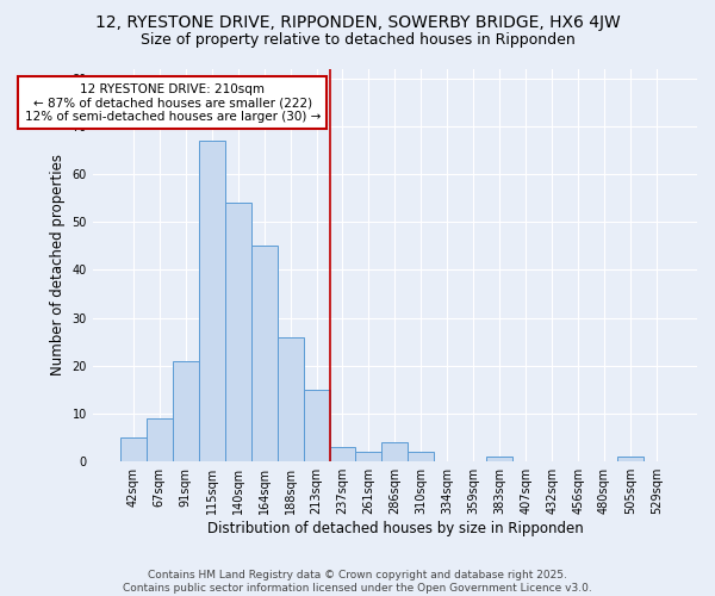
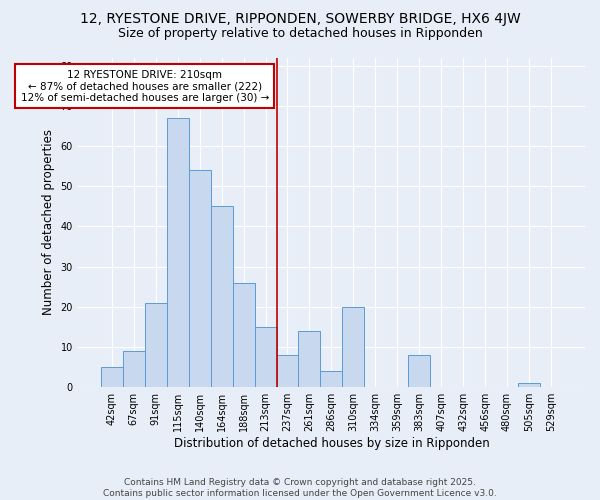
237sqm: 3 -> 8
261sqm: 2 -> 14
310sqm: 2 -> 20
383sqm: 1 -> 8
